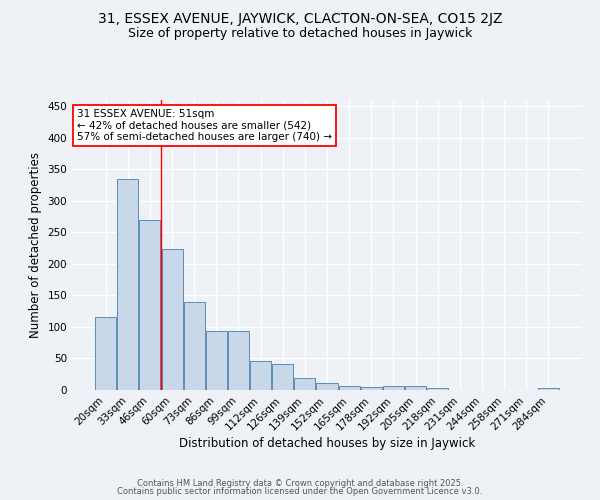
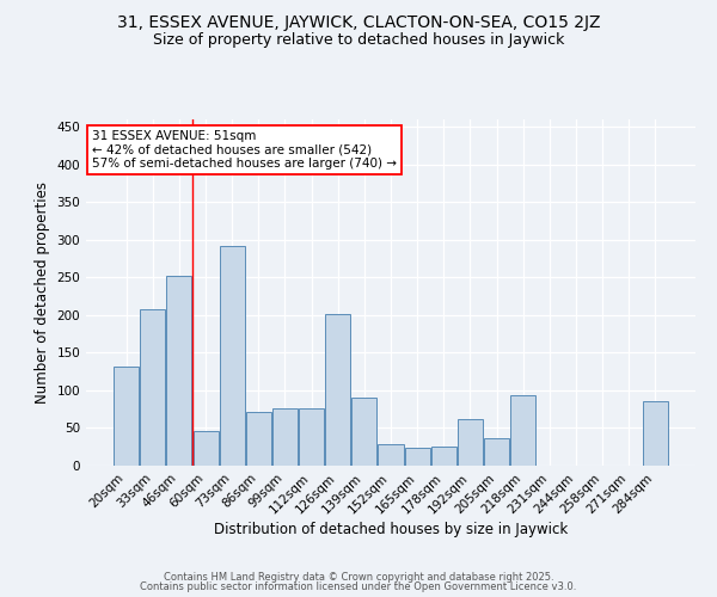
20sqm: 116 -> 132
33sqm: 335 -> 208
46sqm: 270 -> 252
60sqm: 224 -> 46
73sqm: 140 -> 292
86sqm: 93 -> 72
99sqm: 93 -> 76
112sqm: 46 -> 76
126sqm: 41 -> 202
139sqm: 19 -> 90
152sqm: 11 -> 28
165sqm: 6 -> 24
178sqm: 5 -> 26
192sqm: 6 -> 62
205sqm: 7 -> 36
218sqm: 3 -> 94
284sqm: 3 -> 86
